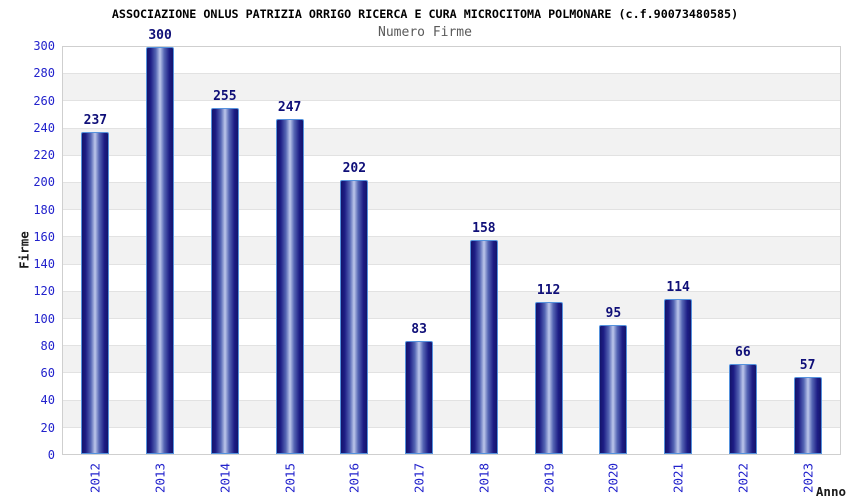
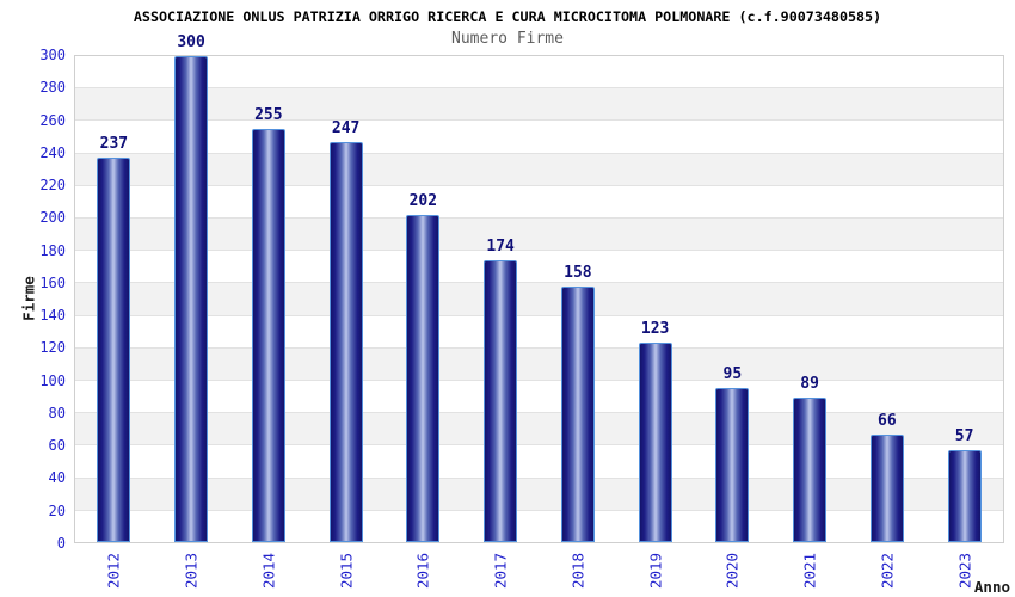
2017: 83 -> 174
2019: 112 -> 123
2021: 114 -> 89
